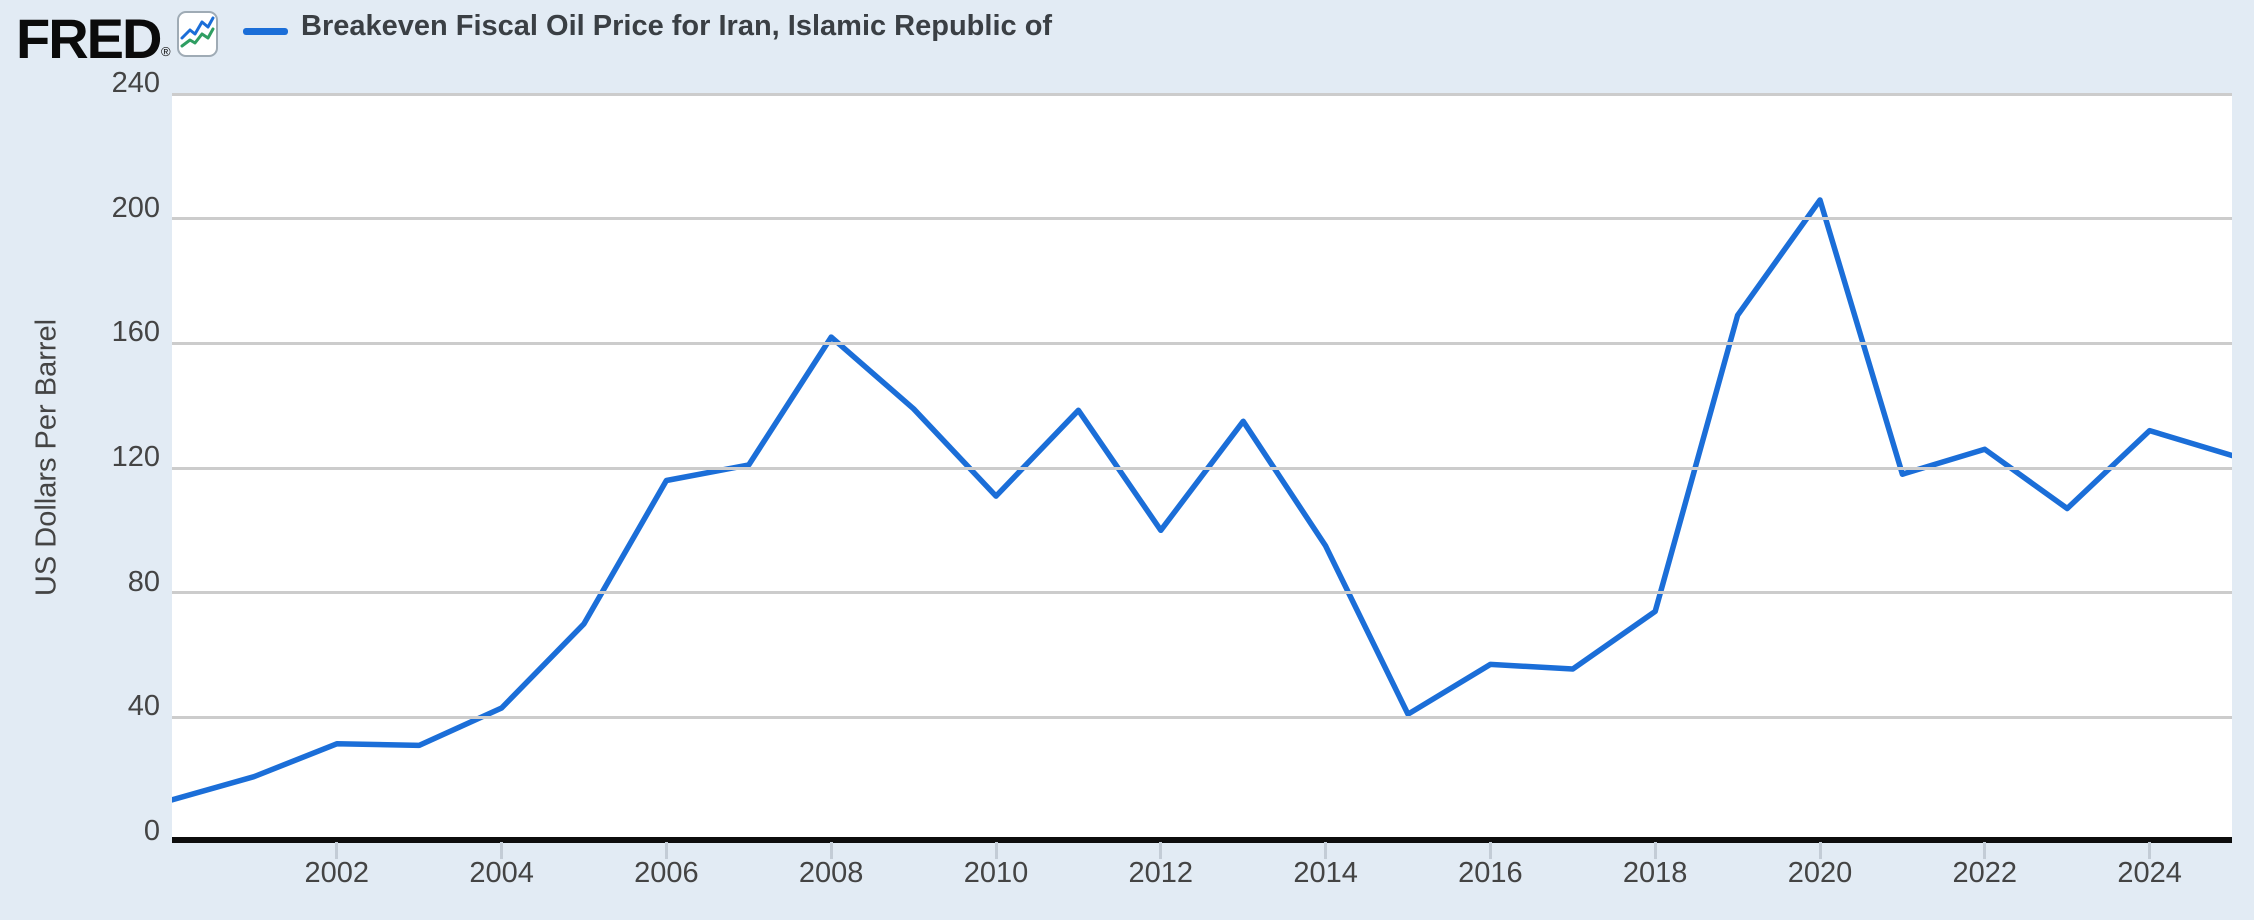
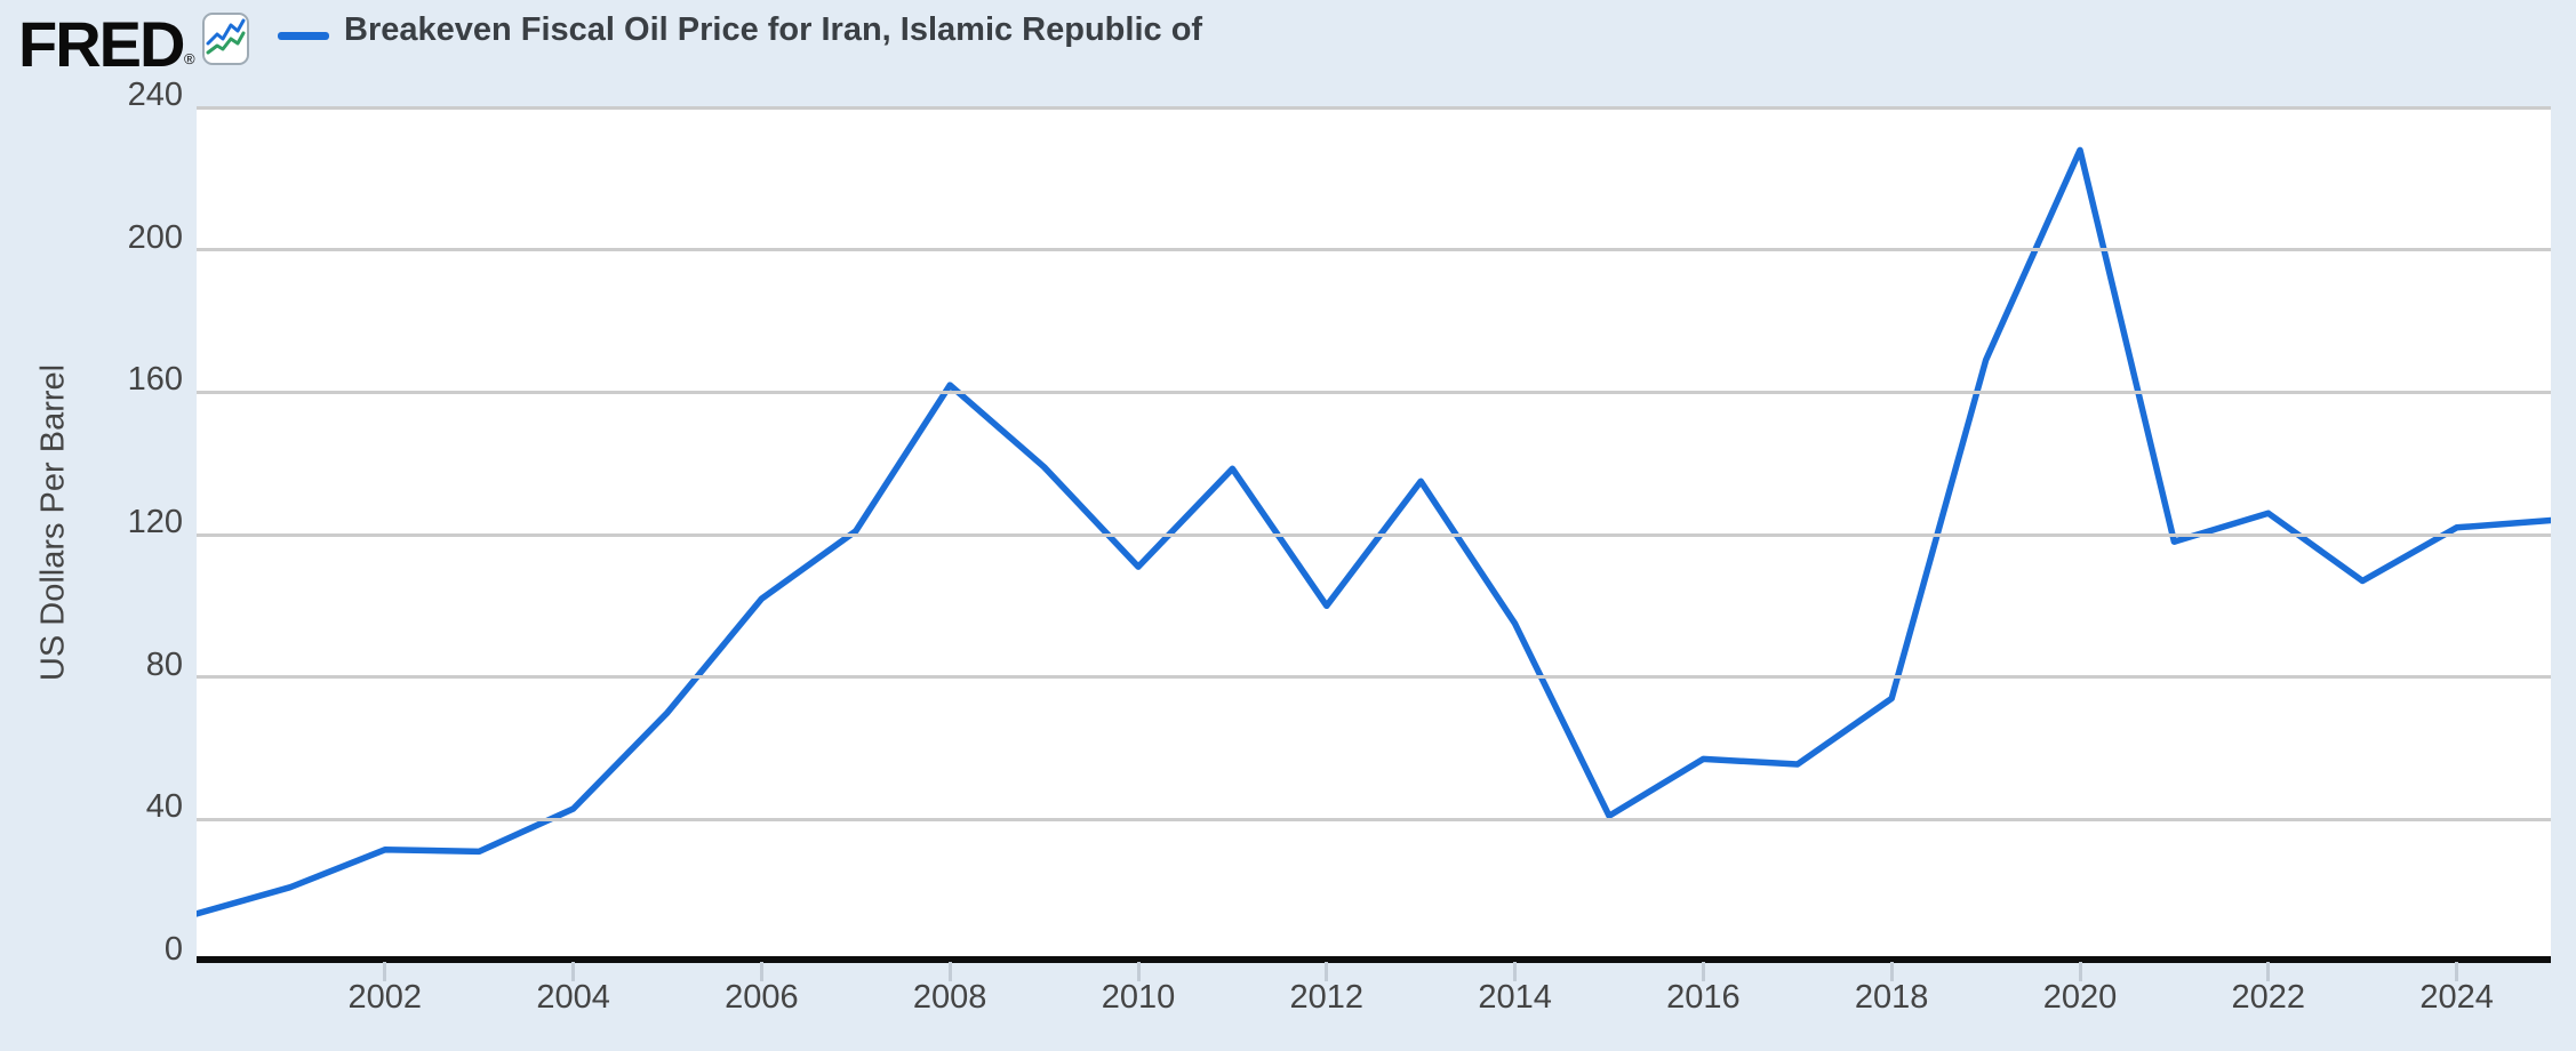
2006: 116 -> 102
2020: 206 -> 228
2024: 132 -> 122
